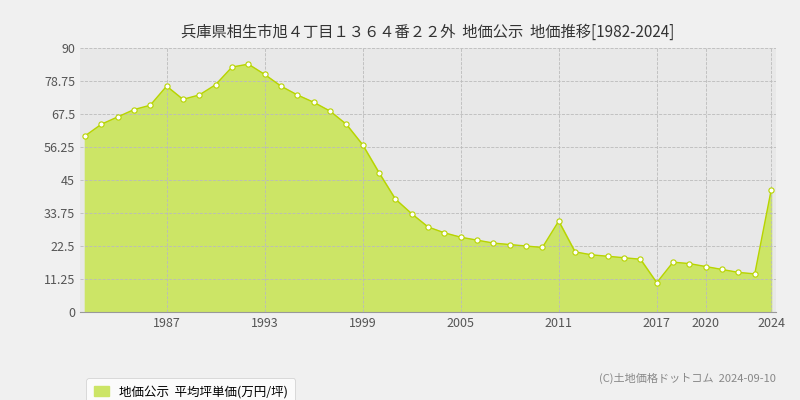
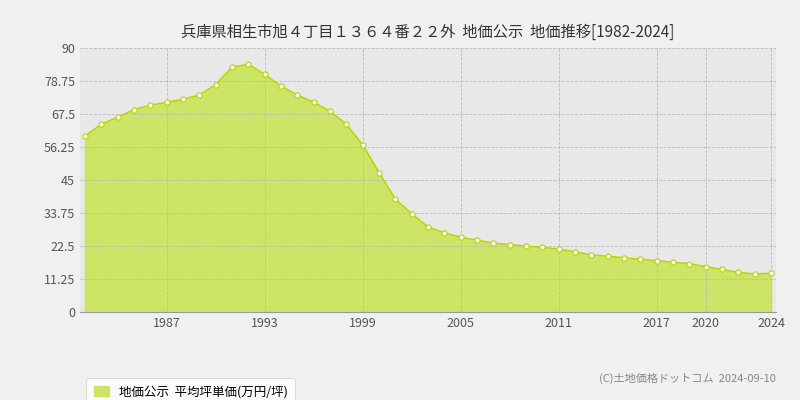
1987: 77.0 -> 71.5
2011: 31.0 -> 21.5
2017: 10.0 -> 17.5
2024: 41.5 -> 13.2
